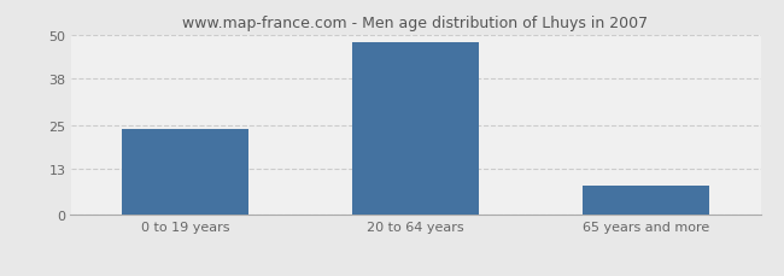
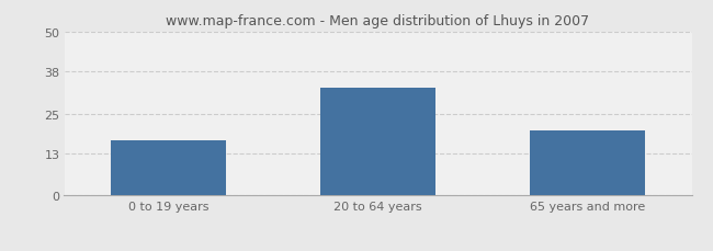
0 to 19 years: 24 -> 17
20 to 64 years: 48 -> 33
65 years and more: 8 -> 20
